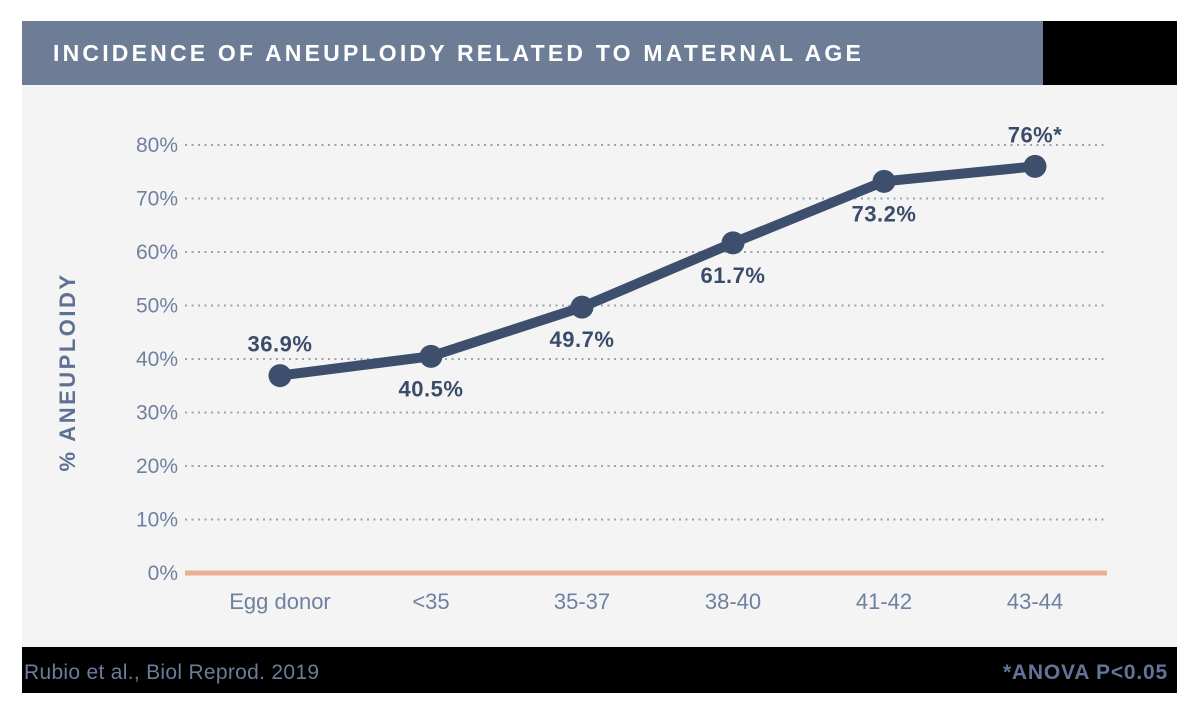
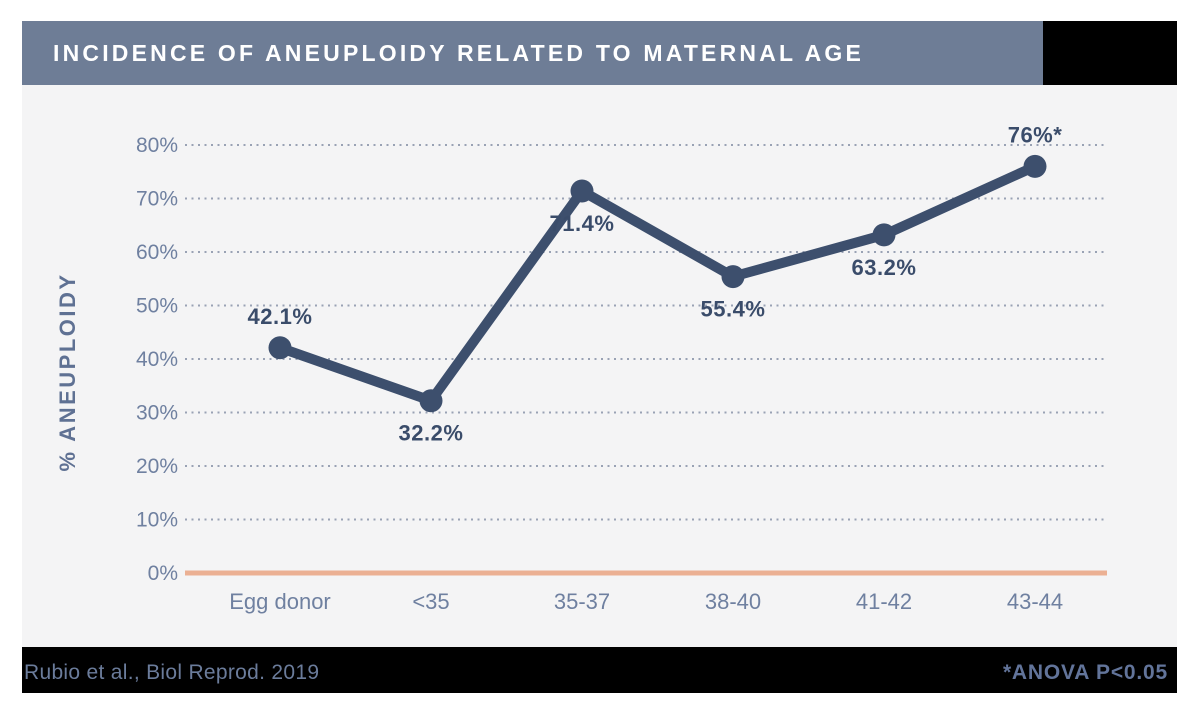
Egg donor: 36.9% -> 42.1%
<35: 40.5% -> 32.2%
35-37: 49.7% -> 71.4%
38-40: 61.7% -> 55.4%
41-42: 73.2% -> 63.2%
